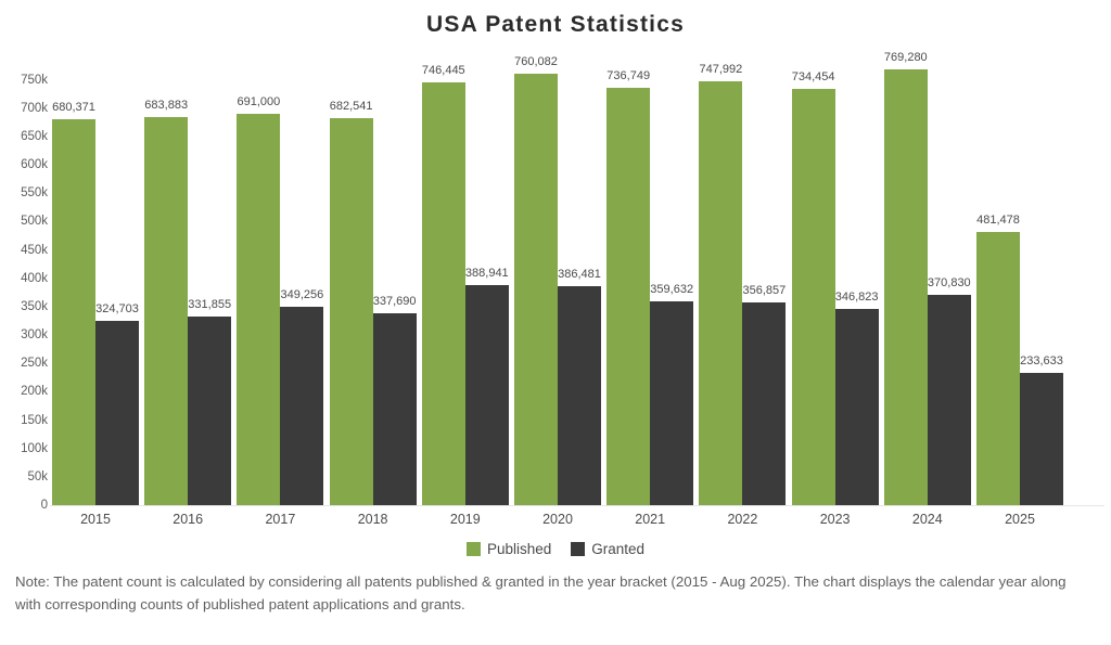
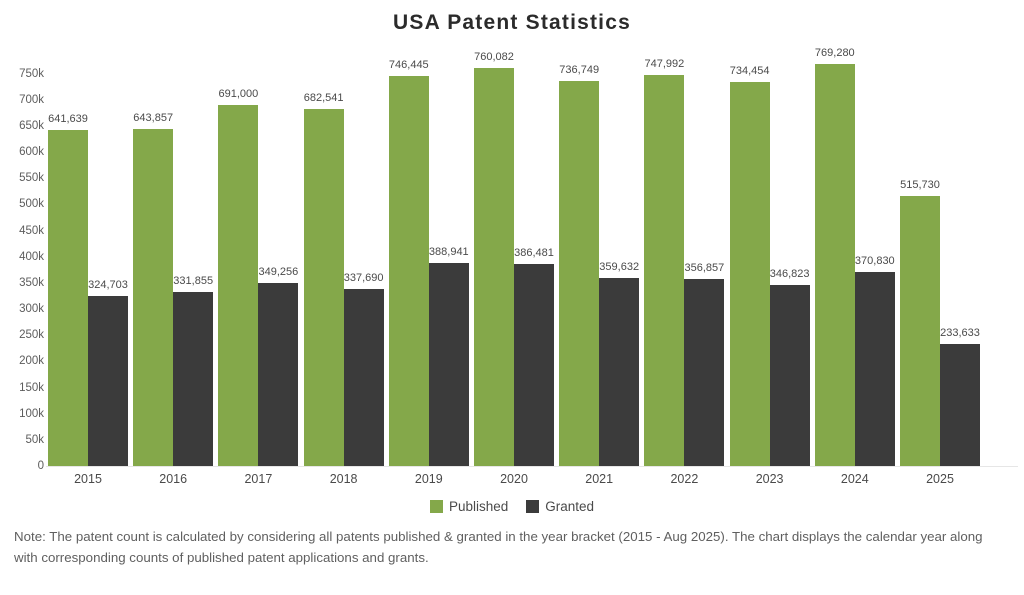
Published/2015: 680,371 -> 641,639
Published/2016: 683,883 -> 643,857
Published/2025: 481,478 -> 515,730
